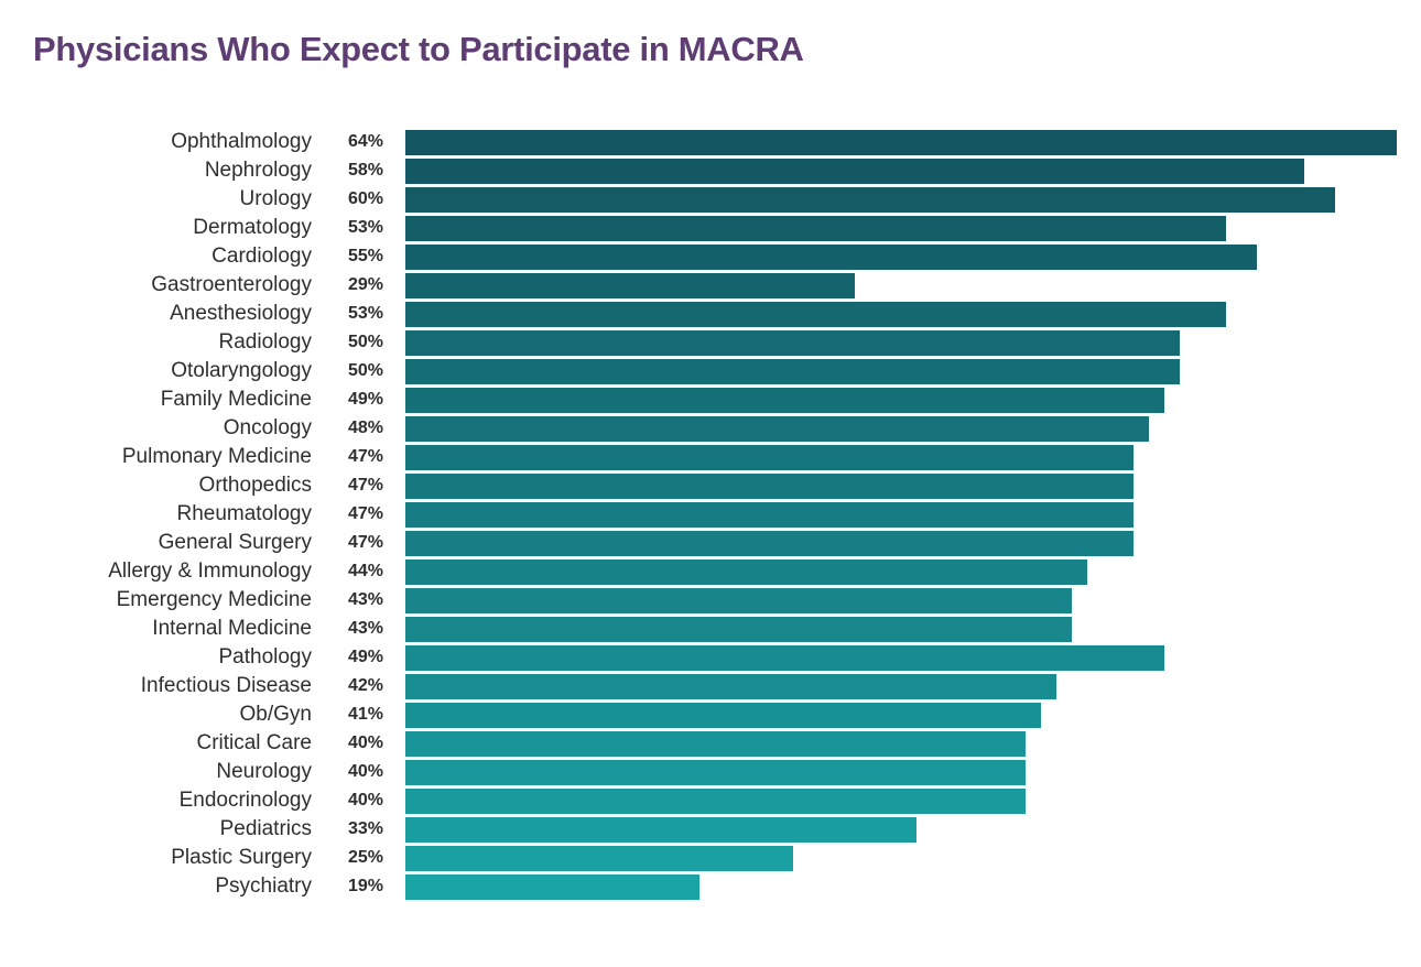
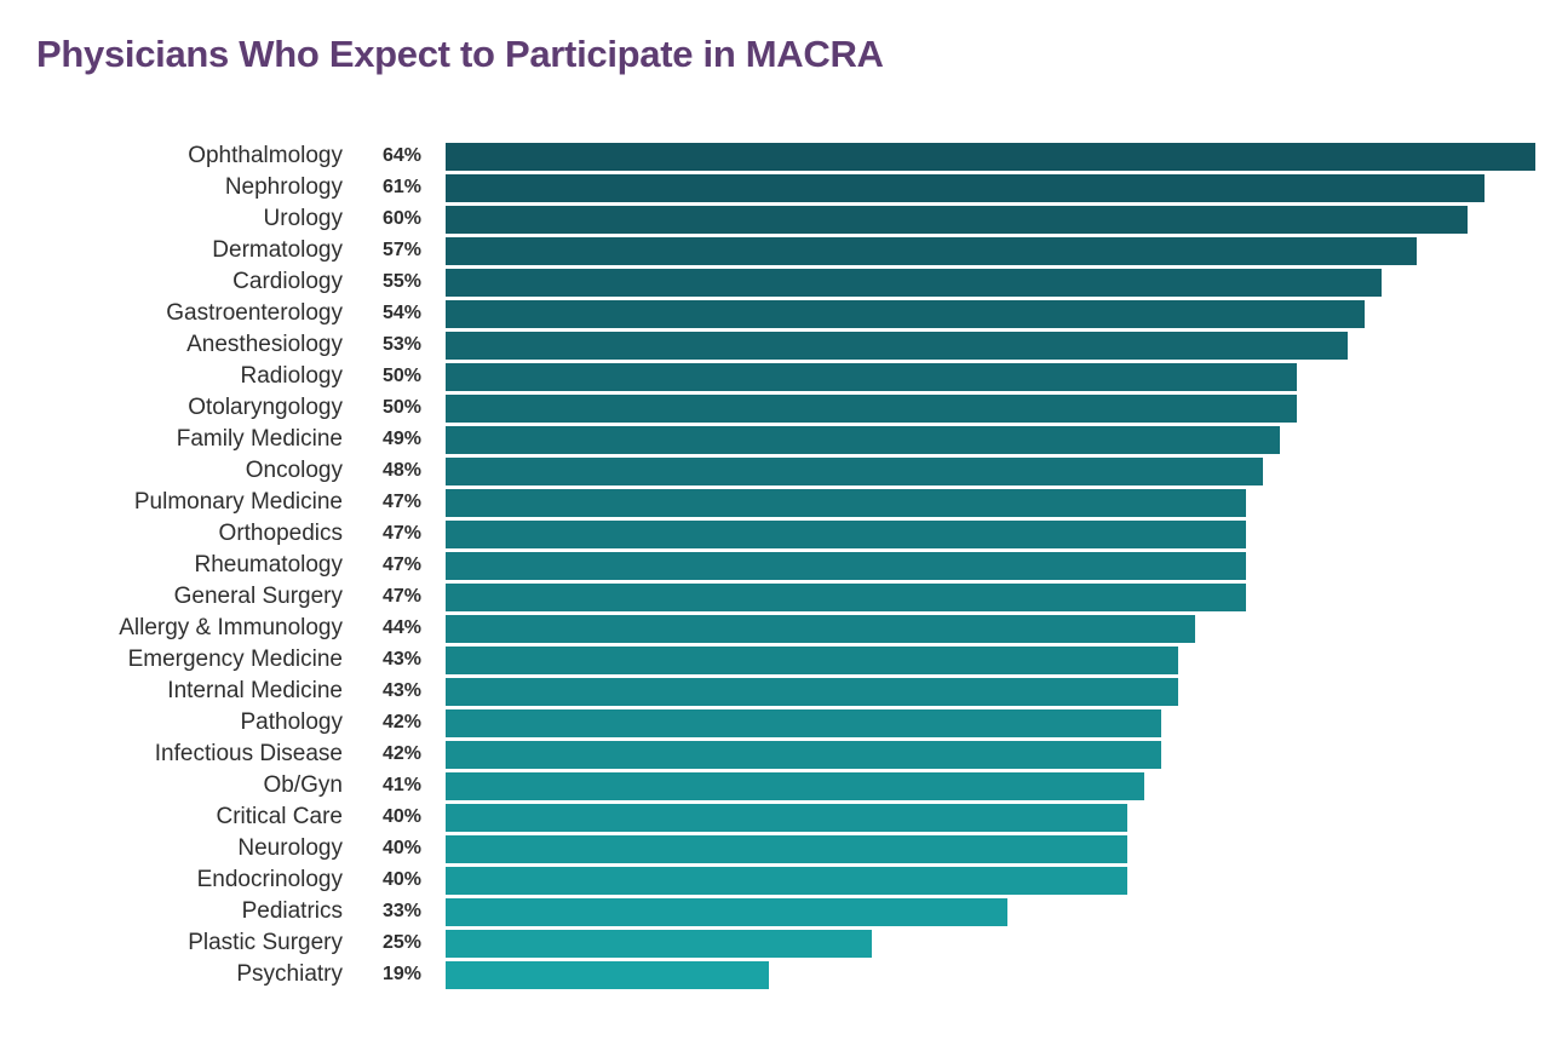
Nephrology: 58% -> 61%
Dermatology: 53% -> 57%
Gastroenterology: 29% -> 54%
Pathology: 49% -> 42%
